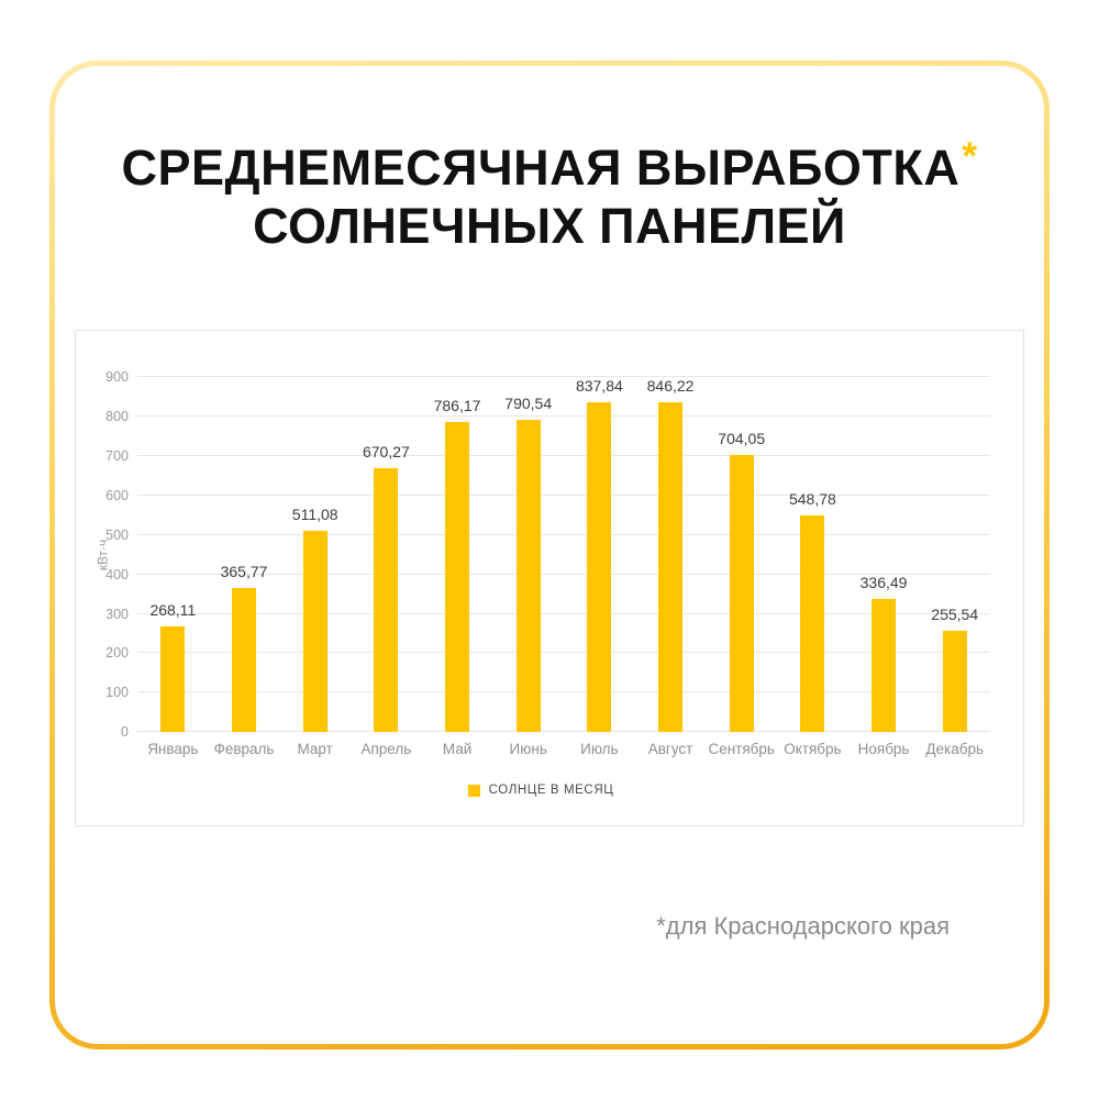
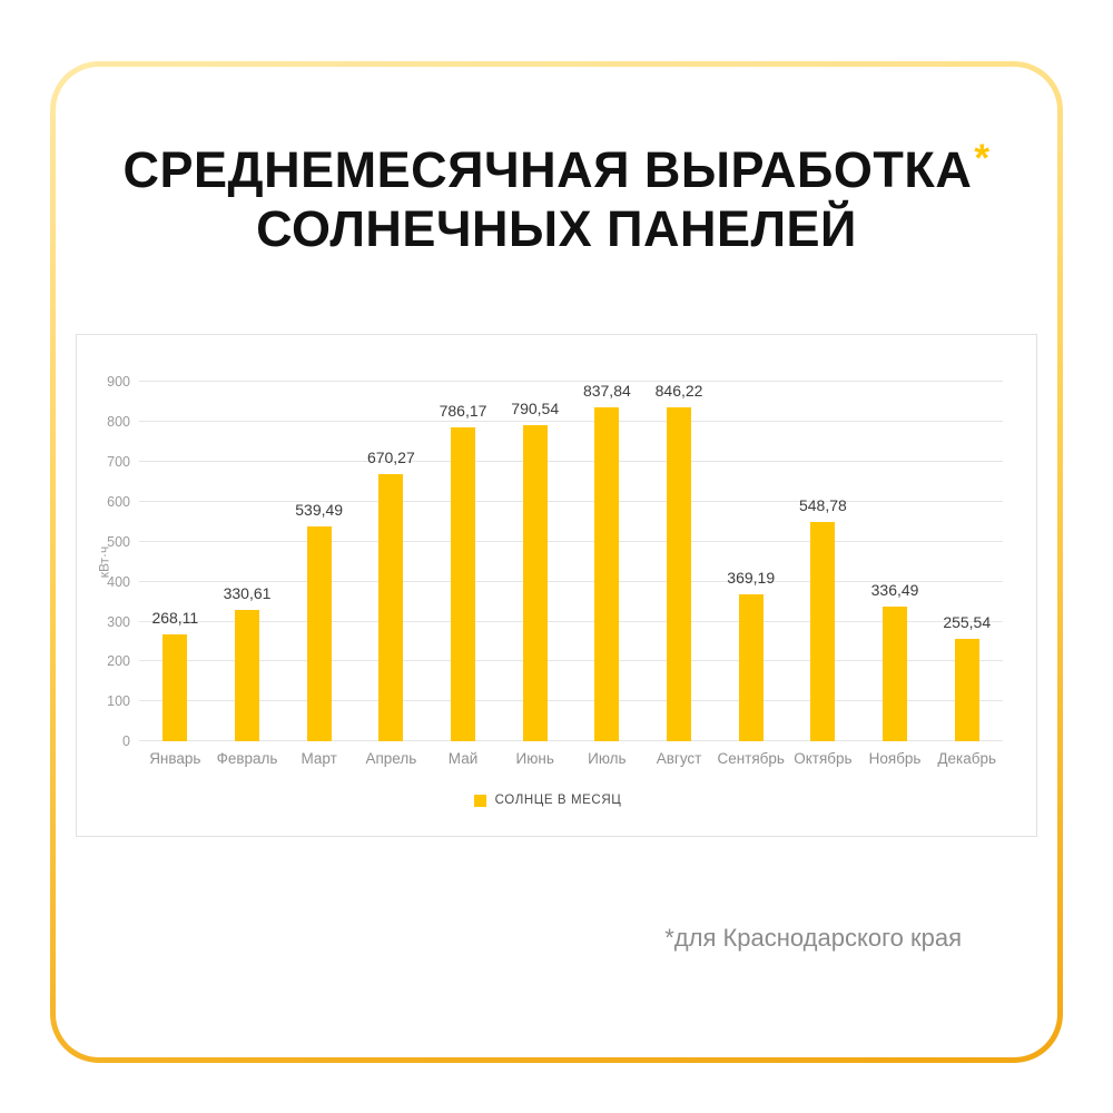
Февраль: 365,77 -> 330,61
Март: 511,08 -> 539,49
Сентябрь: 704,05 -> 369,19
